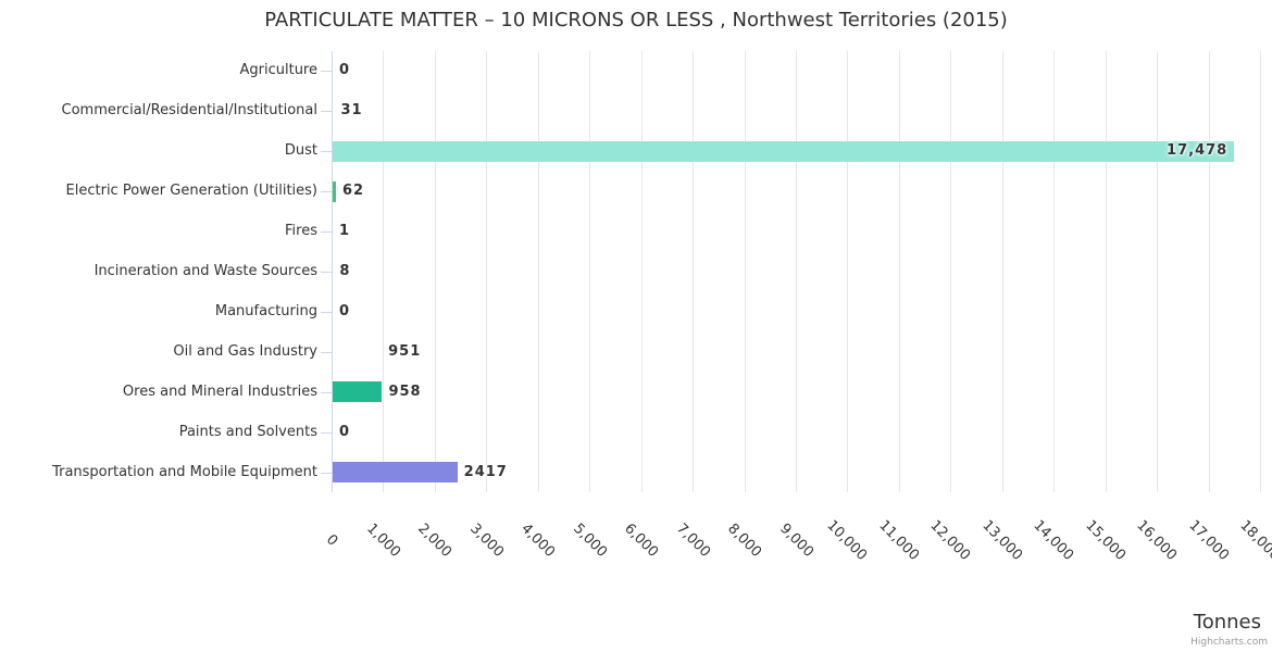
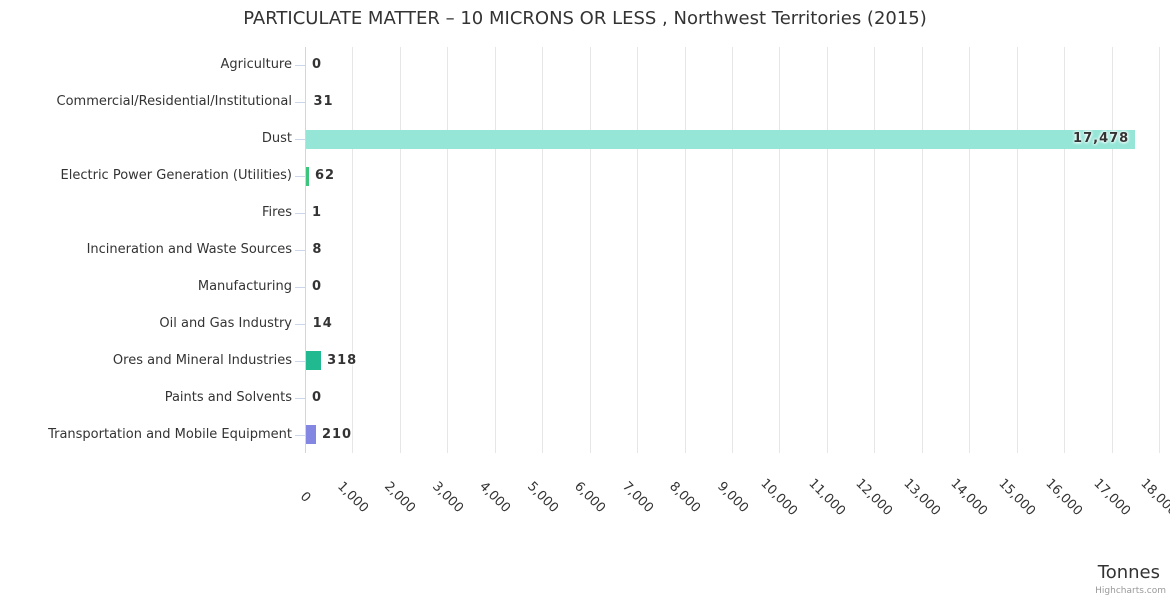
Oil and Gas Industry: 951 -> 14
Ores and Mineral Industries: 958 -> 318
Transportation and Mobile Equipment: 2417 -> 210
